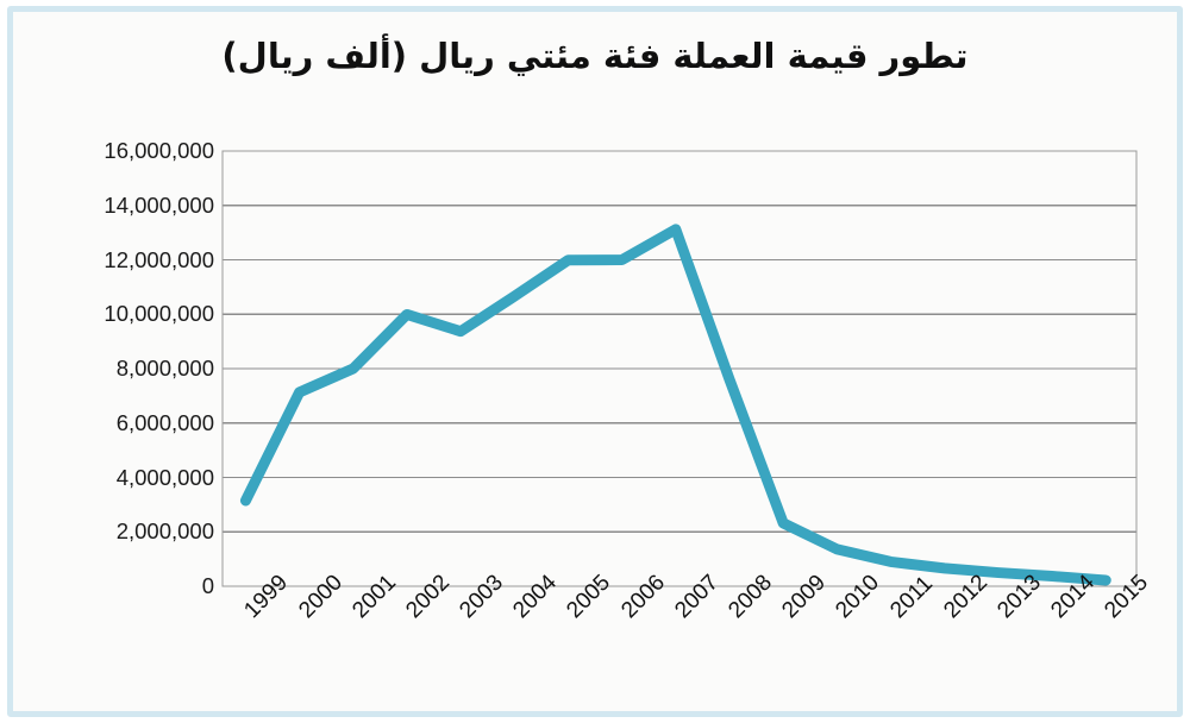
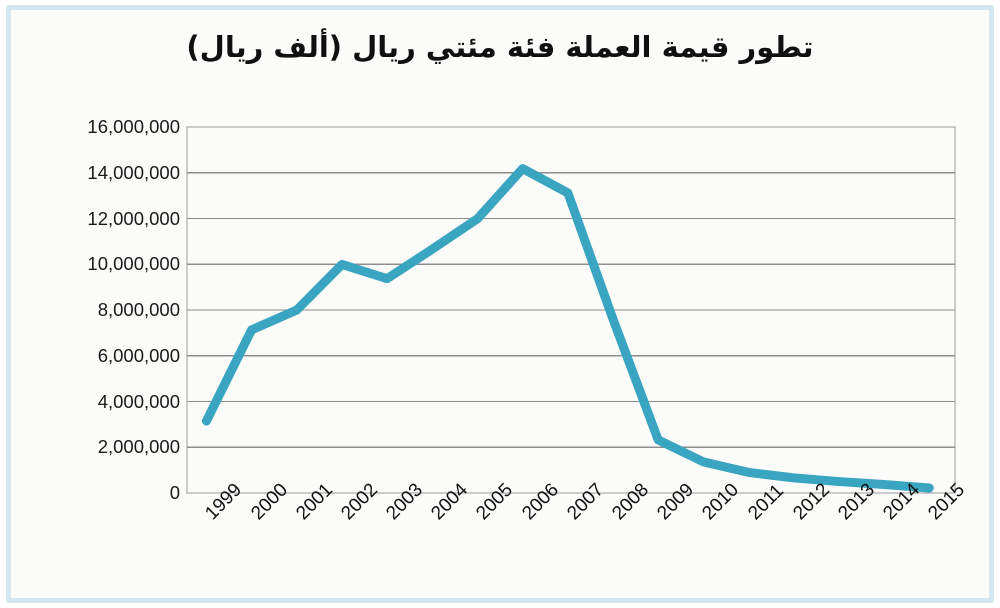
2006: 12000000 -> 14200000
